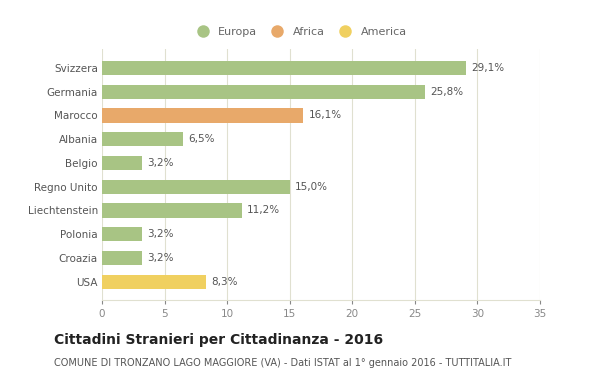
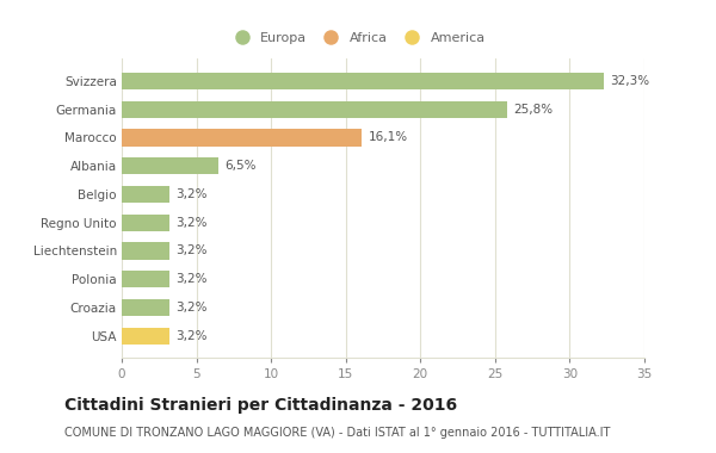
Svizzera: 29,1% -> 32,3%
Regno Unito: 15,0% -> 3,2%
Liechtenstein: 11,2% -> 3,2%
USA: 8,3% -> 3,2%
